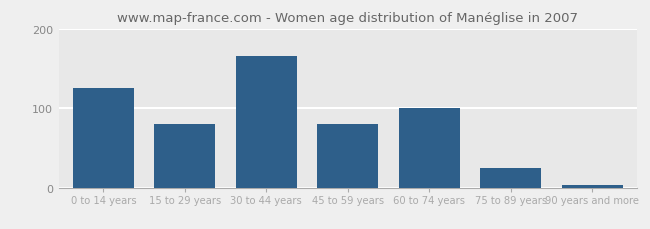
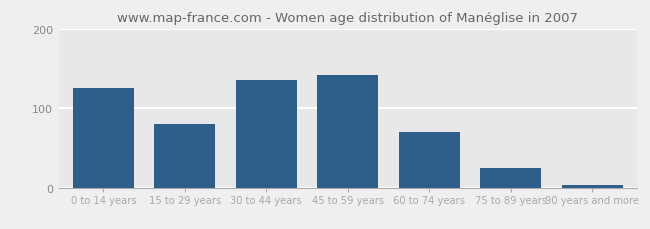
30 to 44 years: 166 -> 135
45 to 59 years: 80 -> 142
60 to 74 years: 100 -> 70
